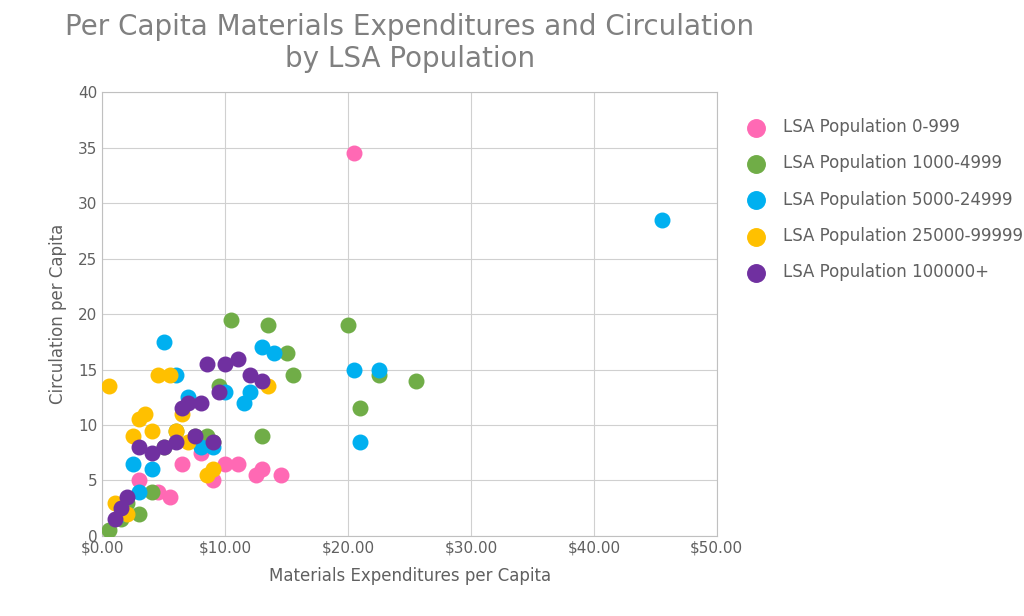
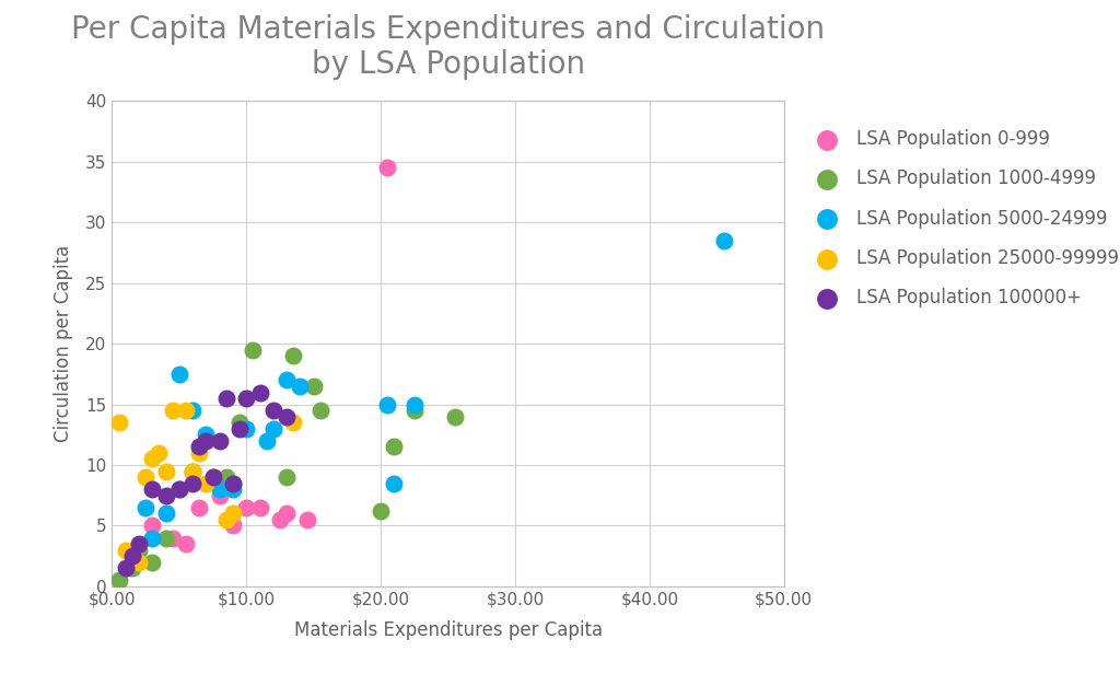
LSA Population 1000-4999/$20.00: 19.0 -> 6.2
